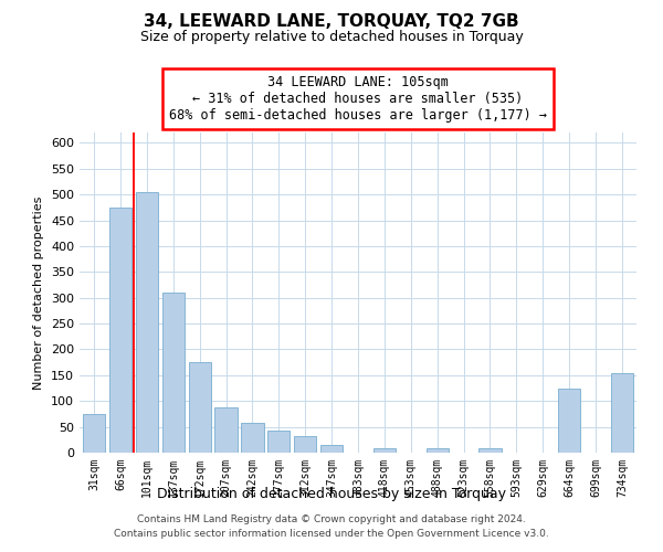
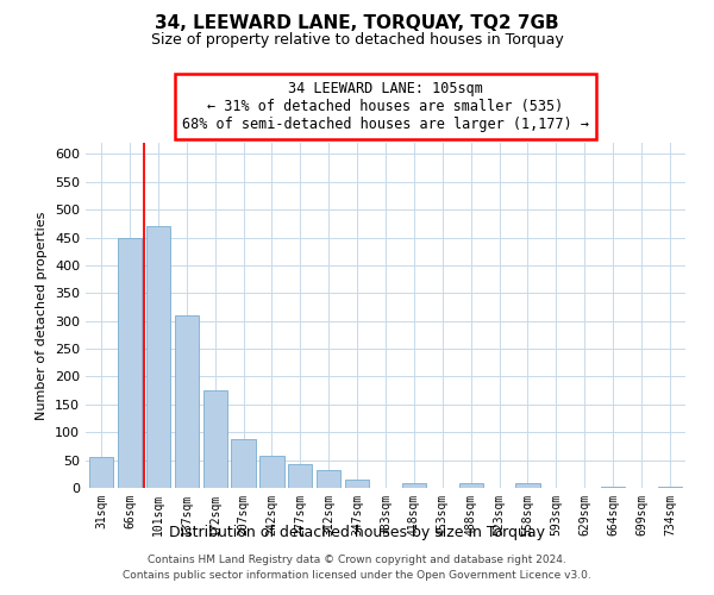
31sqm: 75 -> 55
66sqm: 475 -> 450
101sqm: 505 -> 470
664sqm: 125 -> 2
734sqm: 155 -> 2
